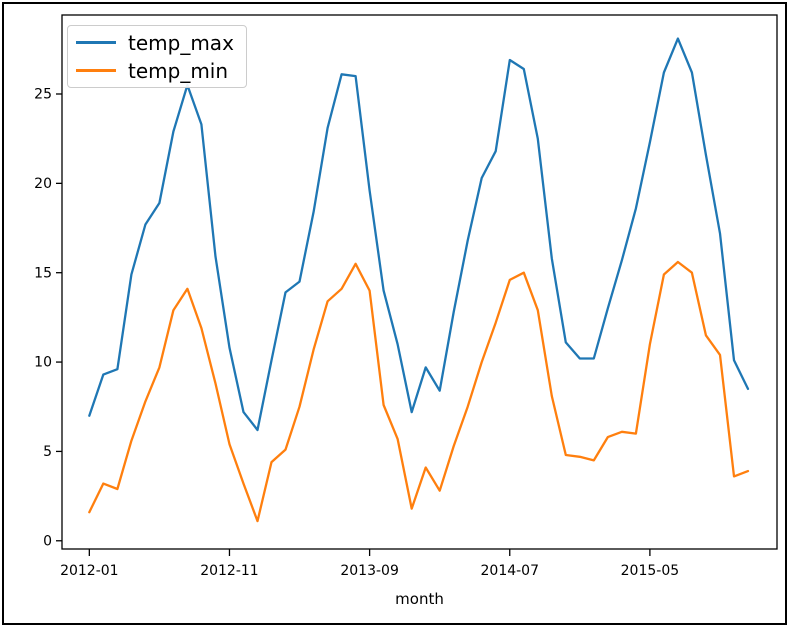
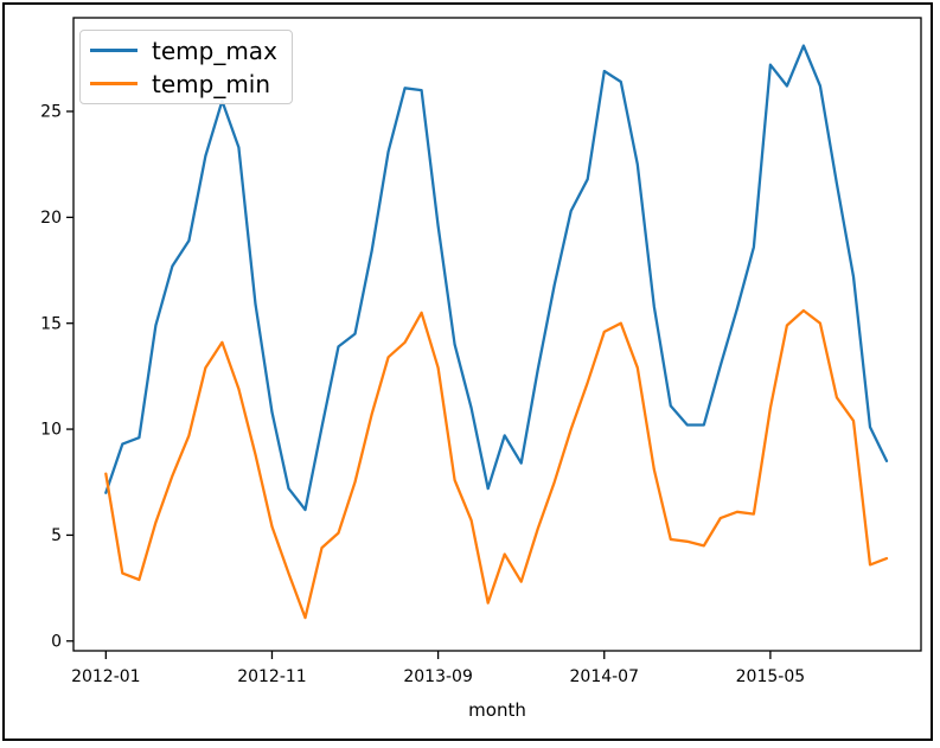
temp_min/2012-01: 1.6 -> 7.9
temp_min/2013-09: 14.0 -> 12.9
temp_max/2015-05: 22.3 -> 27.2
